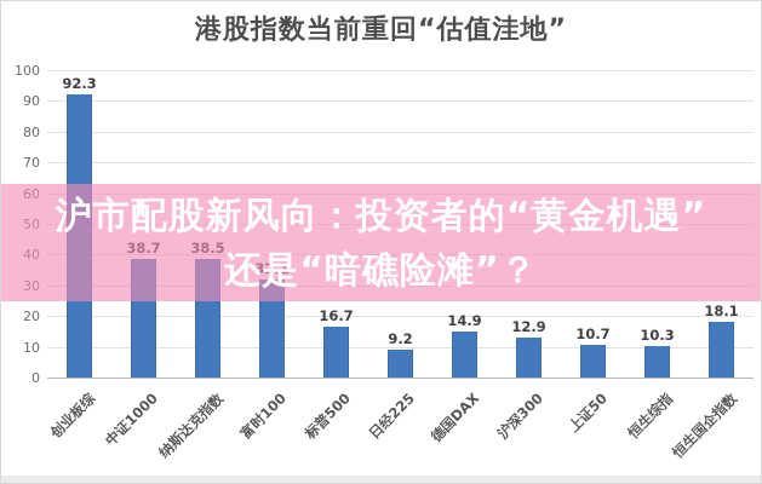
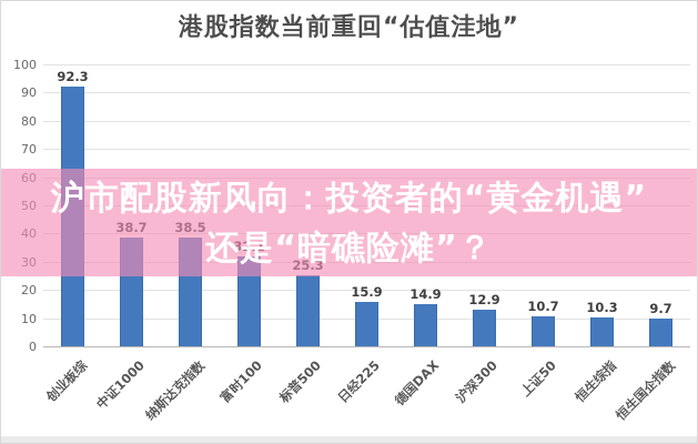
标普500: 16.7 -> 25.3
日经225: 9.2 -> 15.9
恒生国企指数: 18.1 -> 9.7
